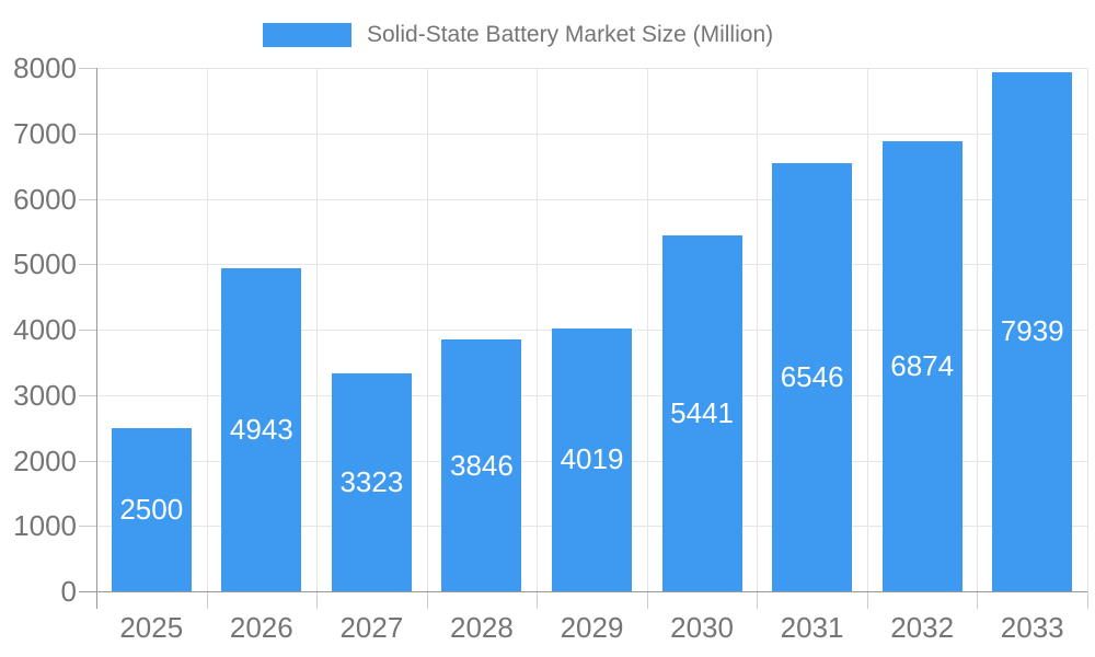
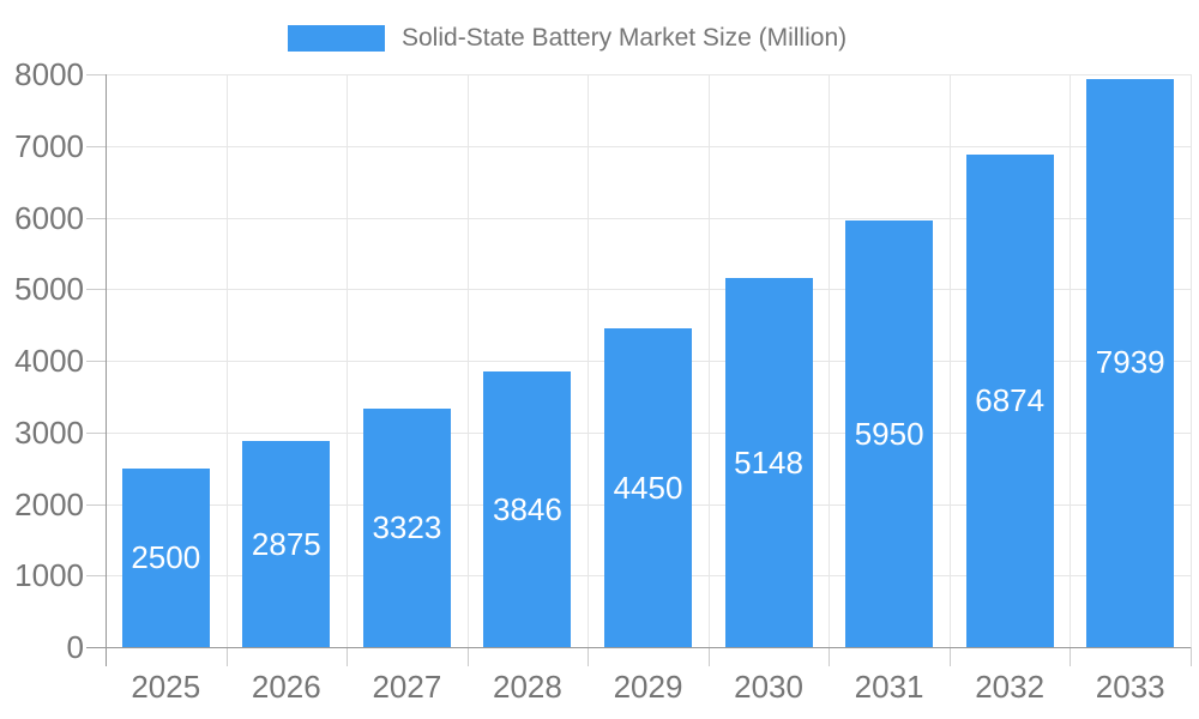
2026: 4943 -> 2875
2029: 4019 -> 4450
2030: 5441 -> 5148
2031: 6546 -> 5950
